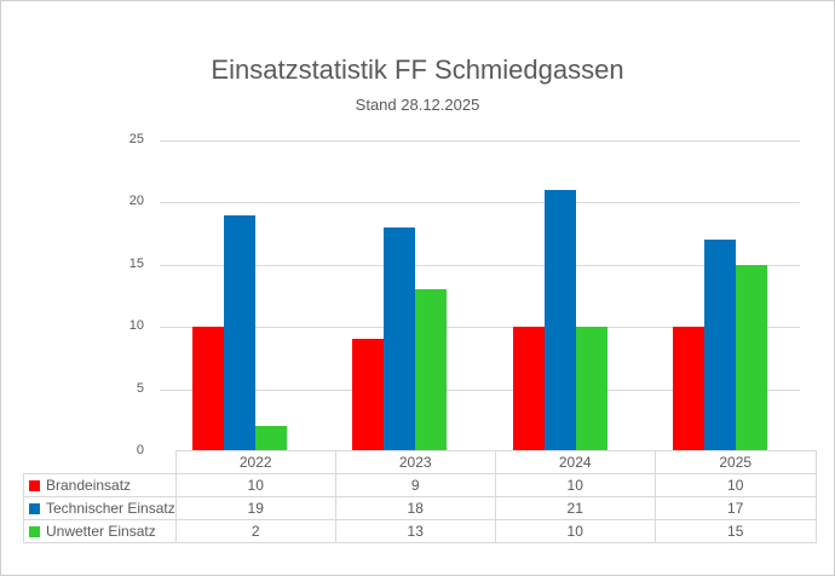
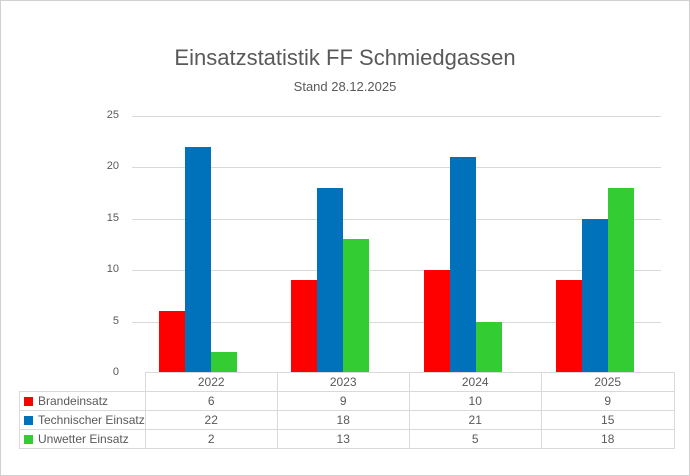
Brandeinsatz/2022: 10 -> 6
Technischer Einsatz/2022: 19 -> 22
Unwetter Einsatz/2024: 10 -> 5
Brandeinsatz/2025: 10 -> 9
Technischer Einsatz/2025: 17 -> 15
Unwetter Einsatz/2025: 15 -> 18
